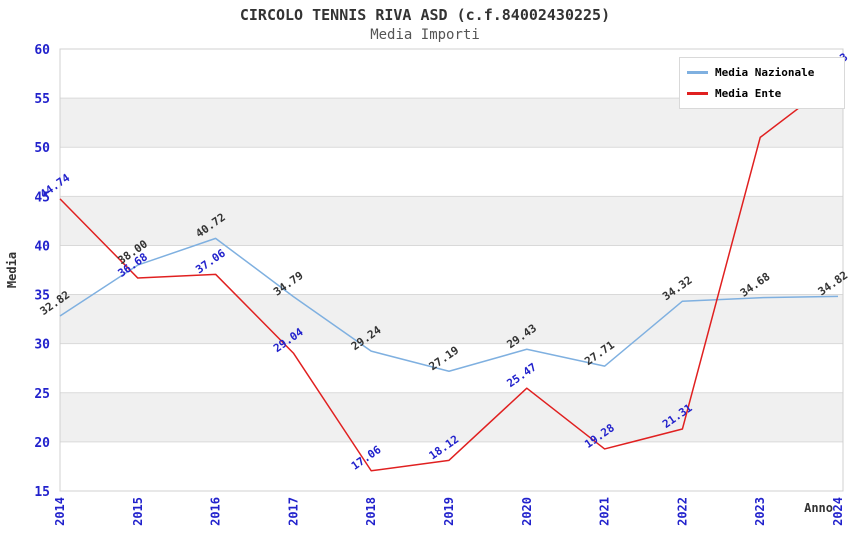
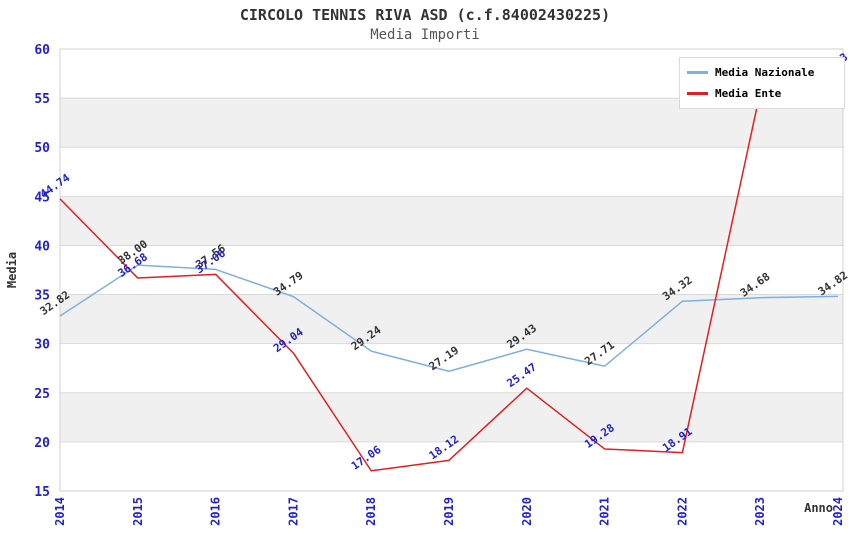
Media Nazionale/2016: 40.72 -> 37.56
Media Ente/2022: 21.31 -> 18.91
Media Ente/2023: 51 -> 56
